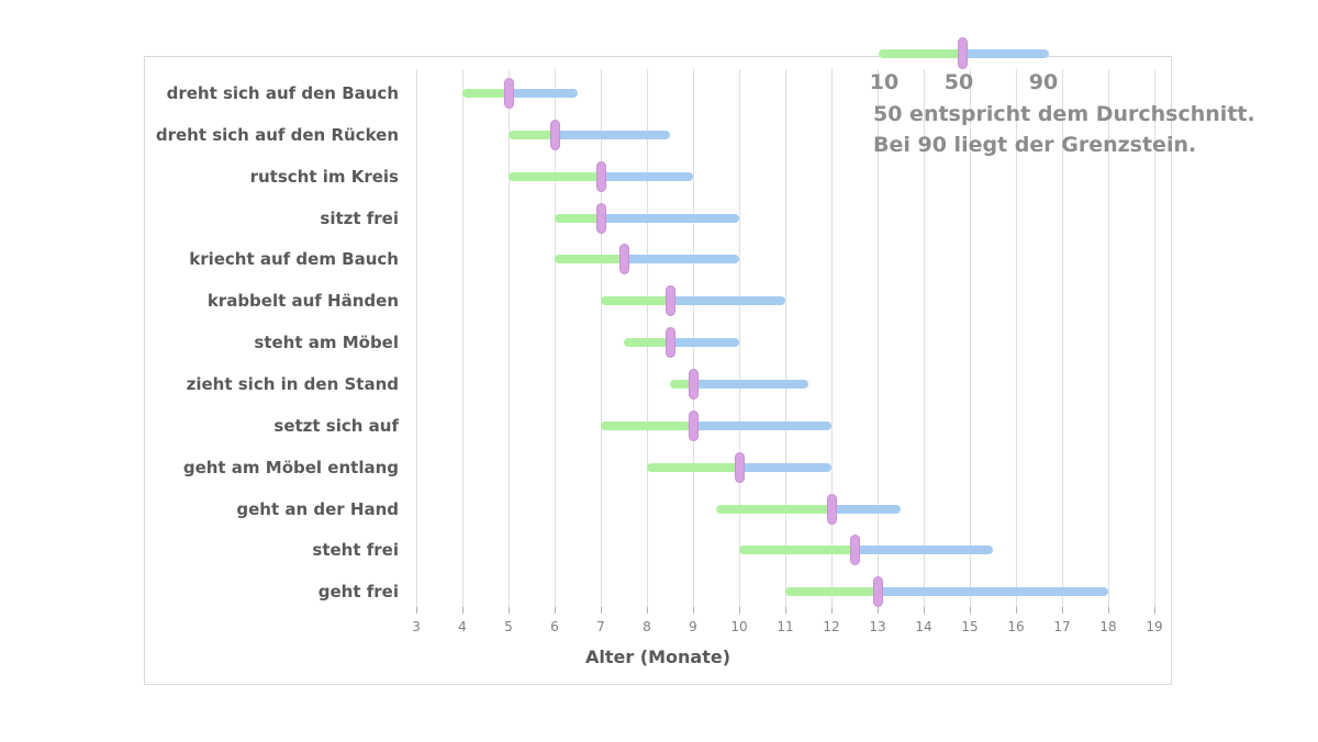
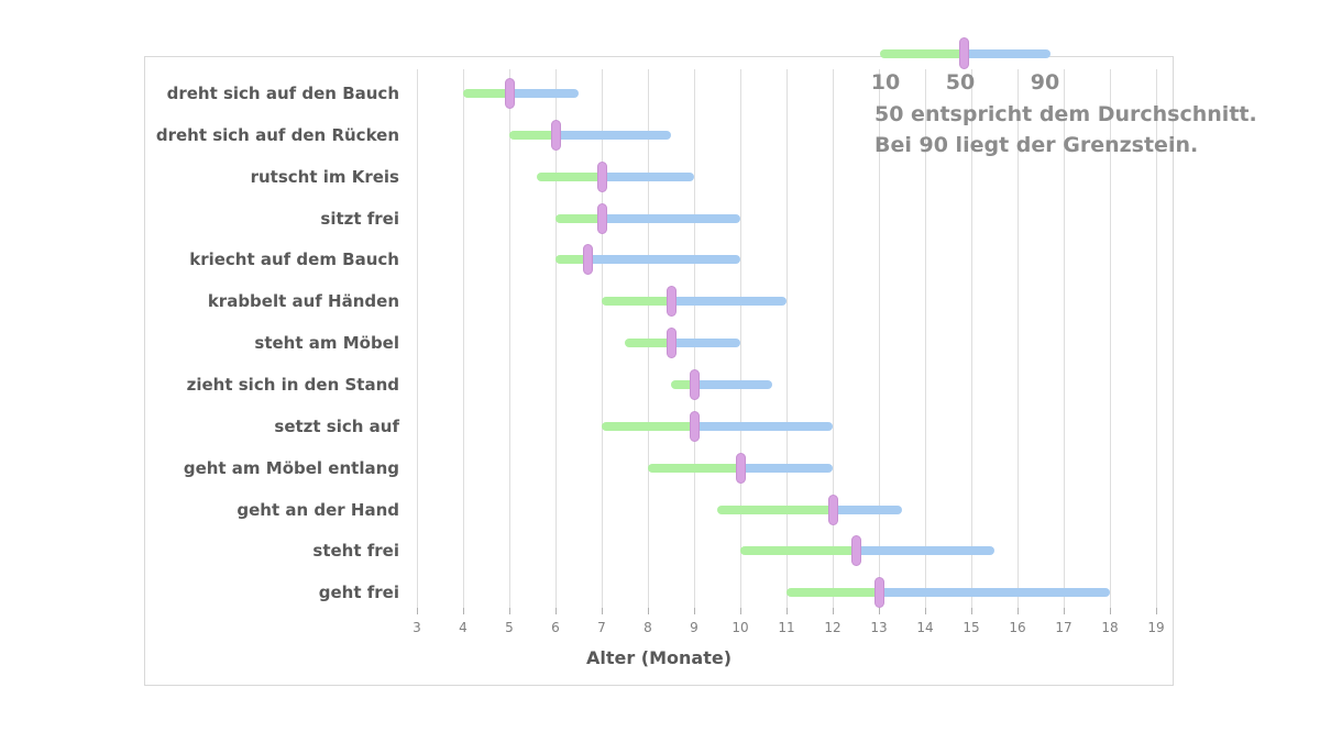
10/rutscht im Kreis: 5.0 -> 5.6
50/kriecht auf dem Bauch: 7.5 -> 6.7
90/zieht sich in den Stand: 11.5 -> 10.7
